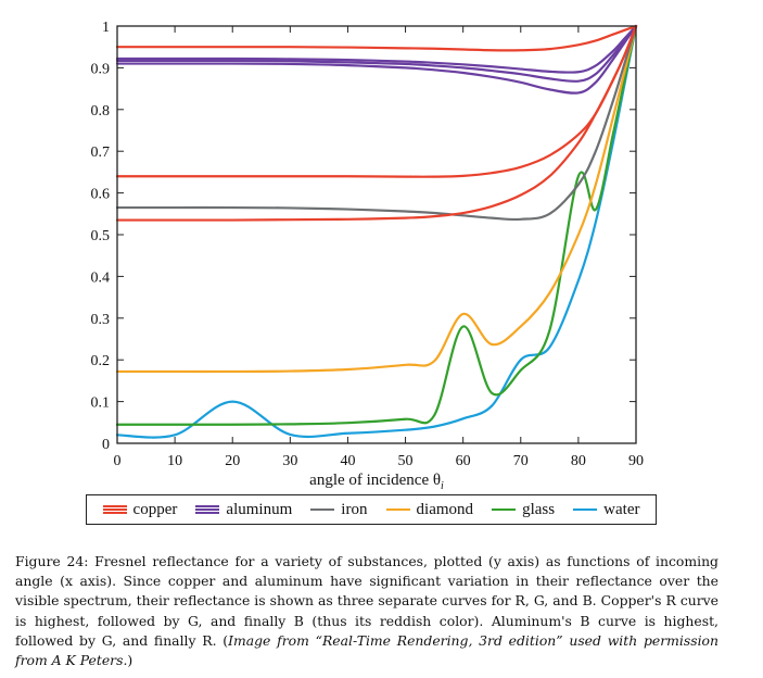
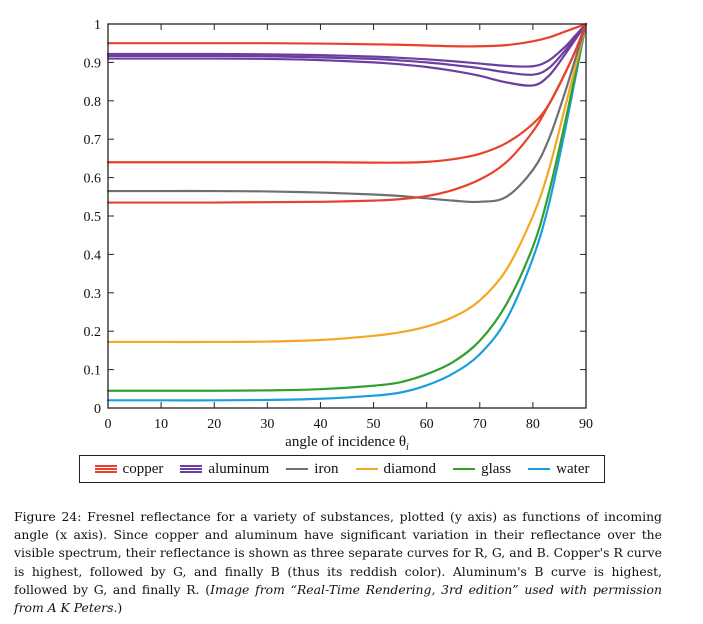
water/20: 0.10 -> 0.02
diamond/60: 0.31 -> 0.21
glass/60: 0.28 -> 0.09
water/70: 0.20 -> 0.14
glass/80: 0.64 -> 0.42
